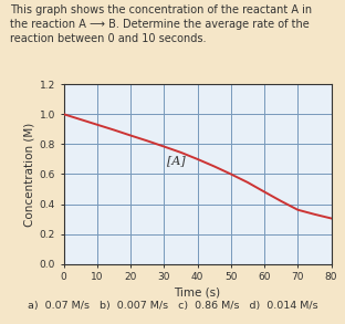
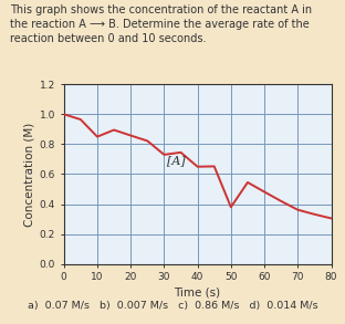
10: 0.93 -> 0.85
30: 0.78 -> 0.73
40: 0.70 -> 0.65
50: 0.60 -> 0.38
